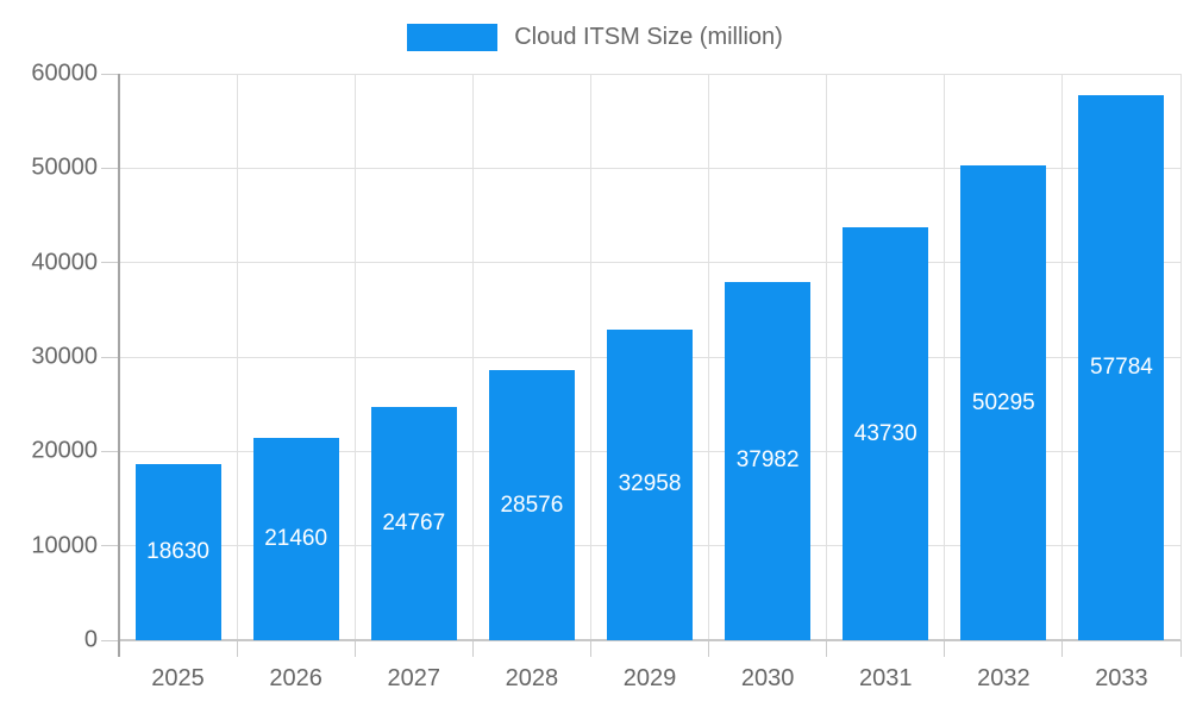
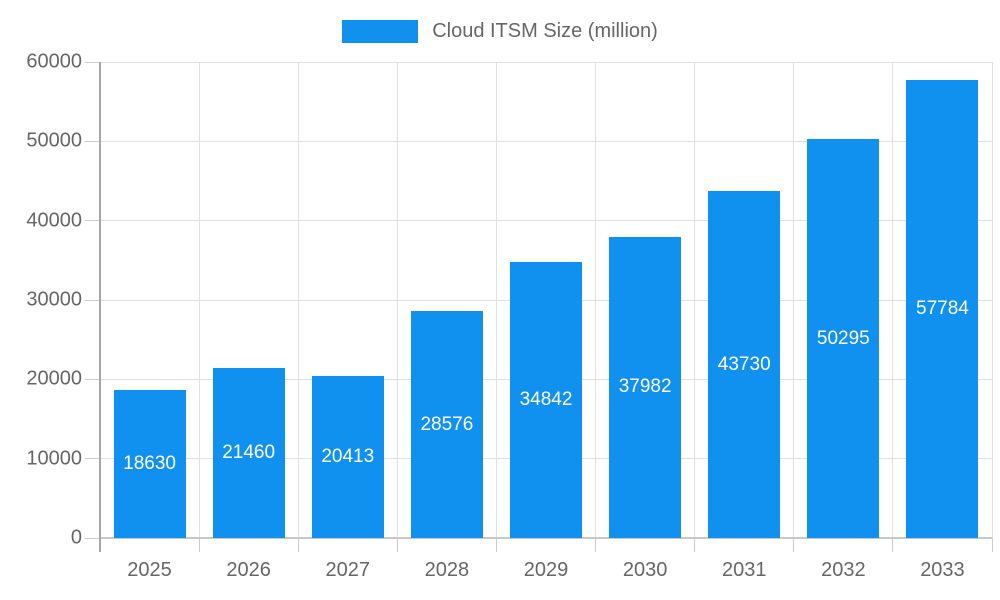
2027: 24767 -> 20413
2029: 32958 -> 34842
